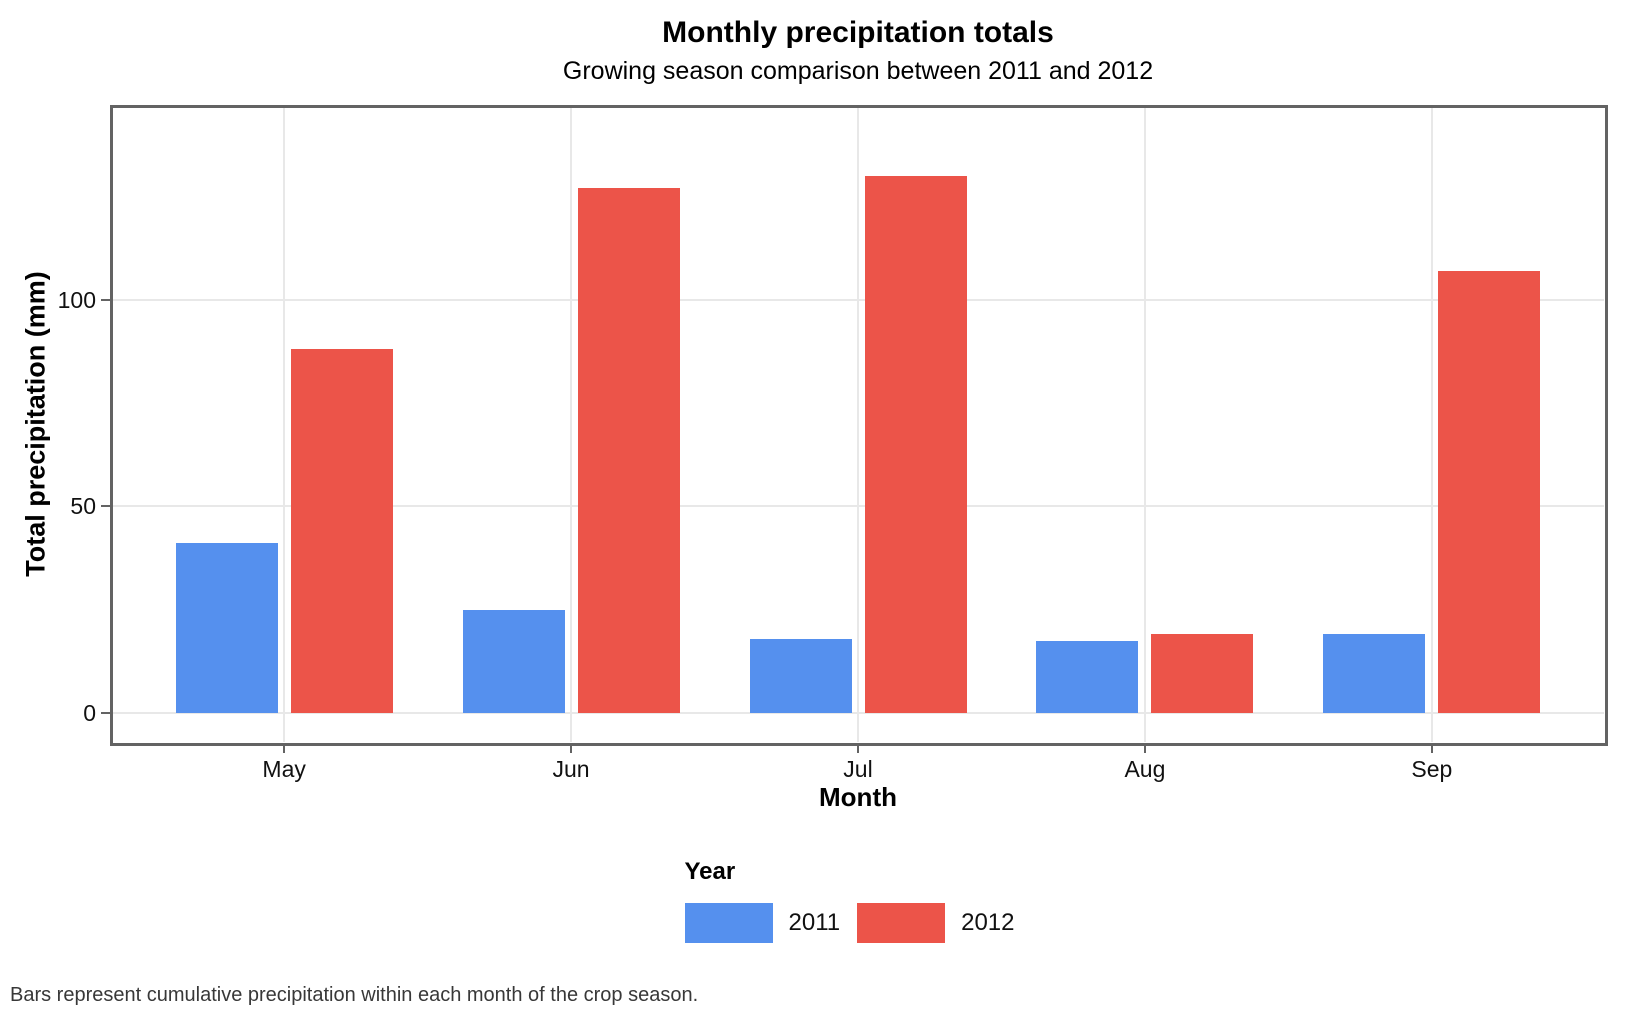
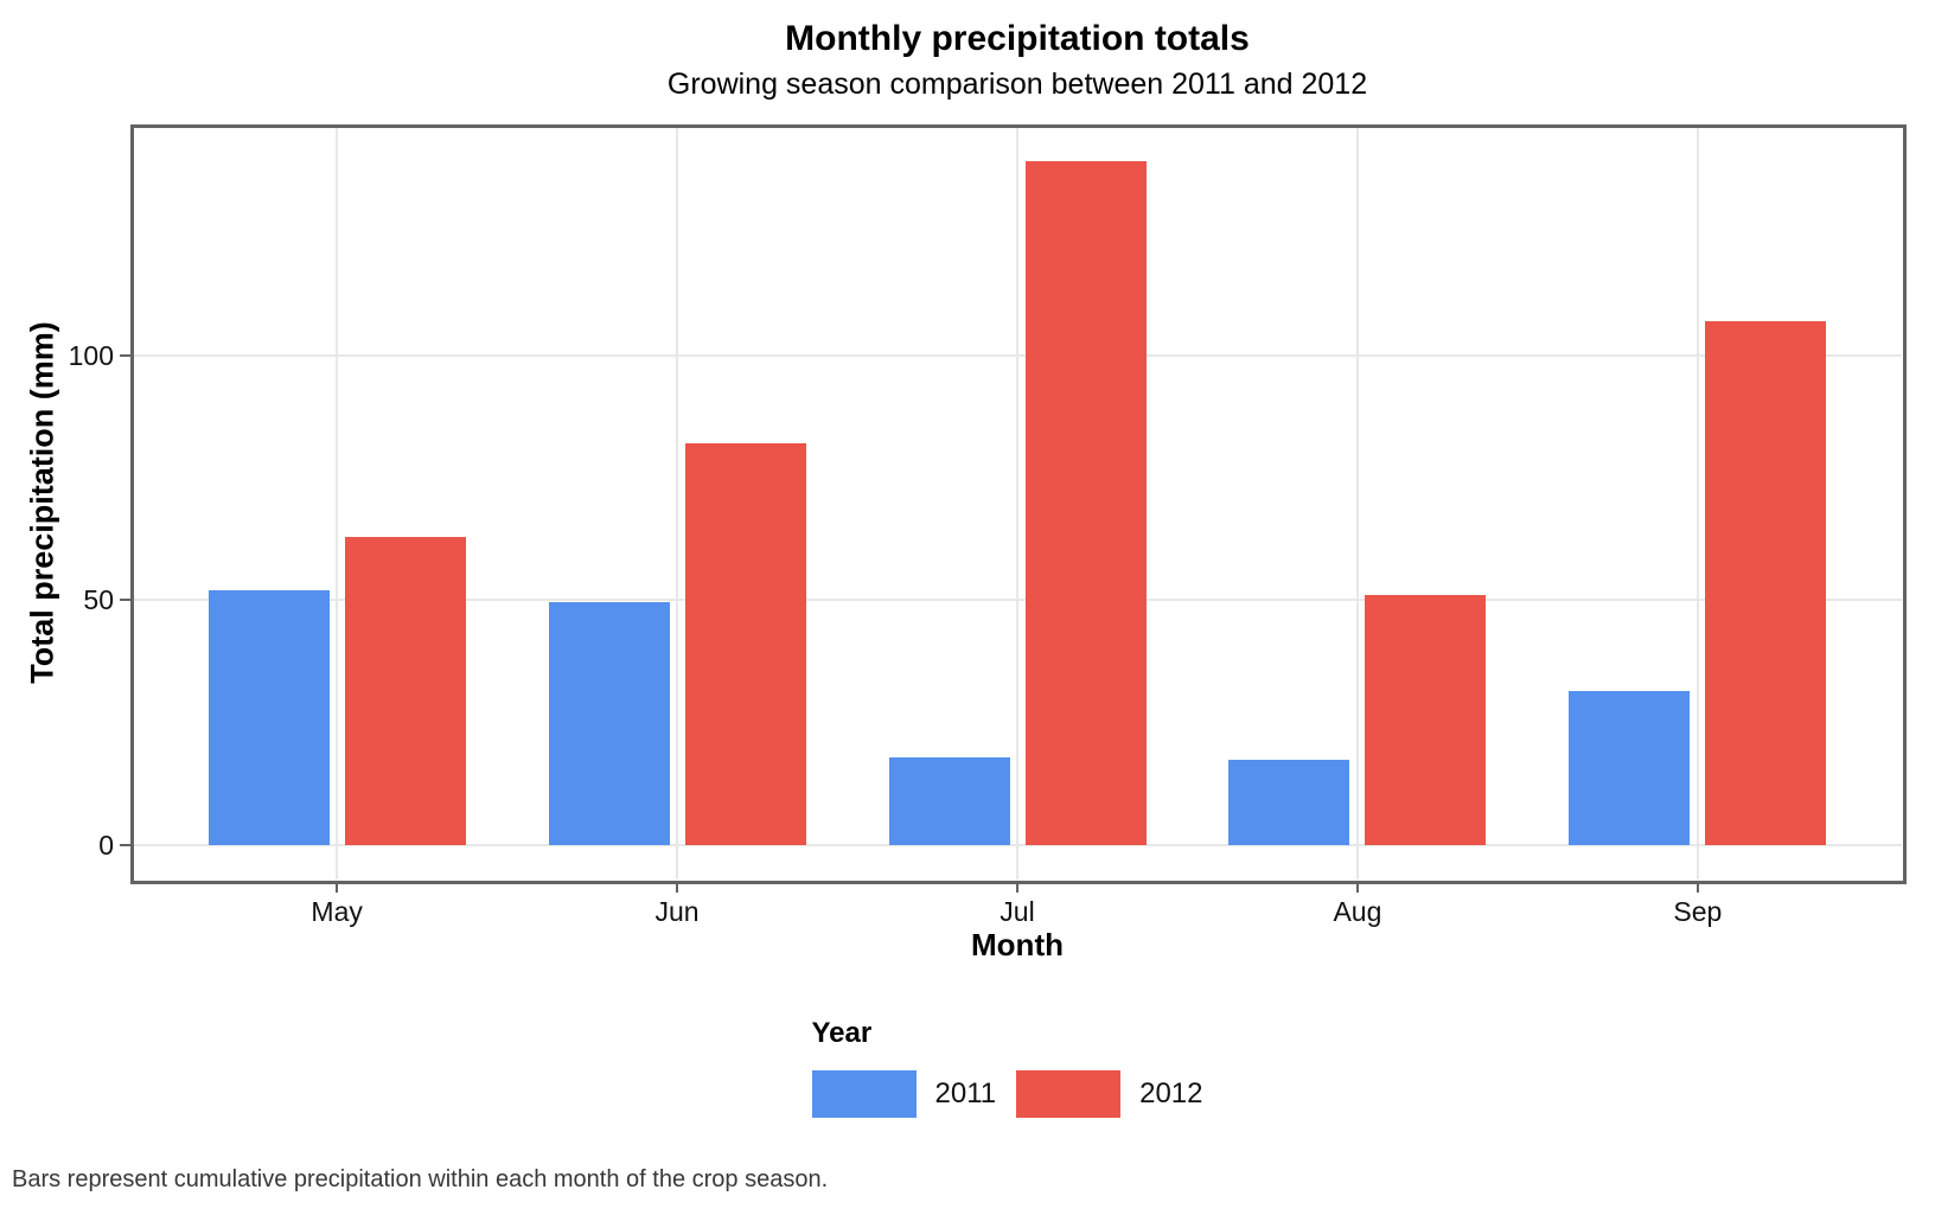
2011/May: 41 -> 52
2012/May: 88 -> 63
2011/Jun: 25 -> 50
2012/Jun: 127 -> 82
2012/Jul: 130 -> 140
2012/Aug: 19 -> 51
2011/Sep: 19 -> 32
